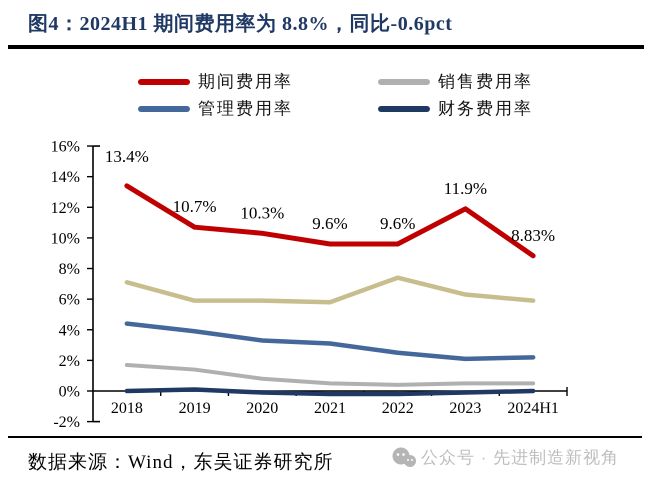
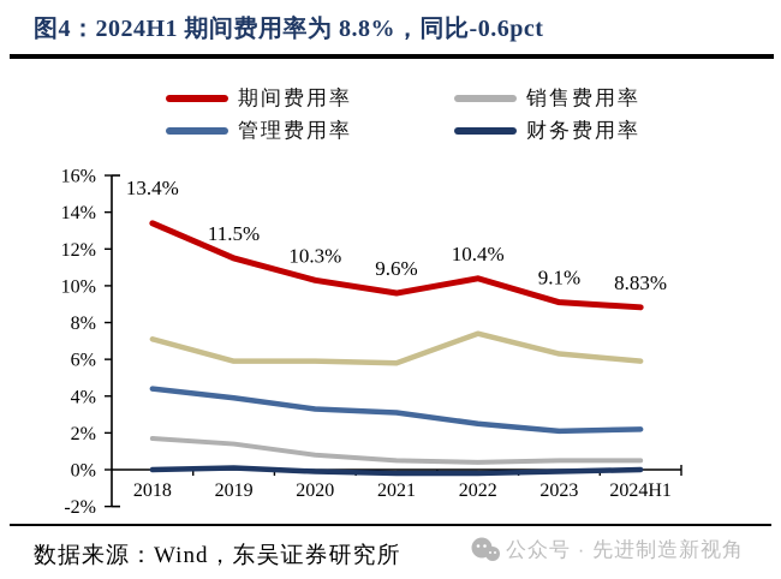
期间费用率/2019: 10.7% -> 11.5%
期间费用率/2022: 9.6% -> 10.4%
期间费用率/2023: 11.9% -> 9.1%
